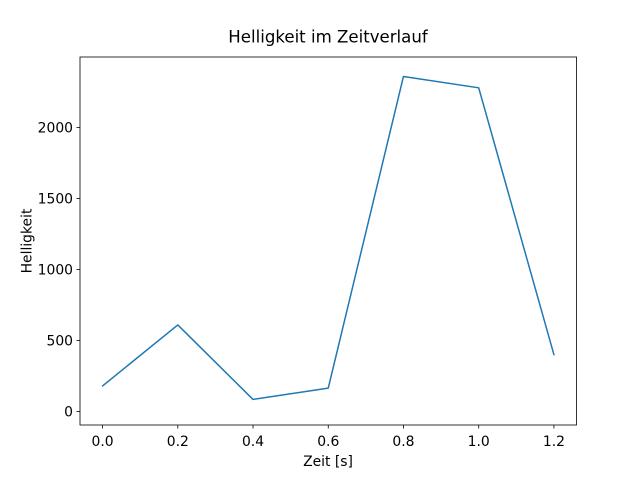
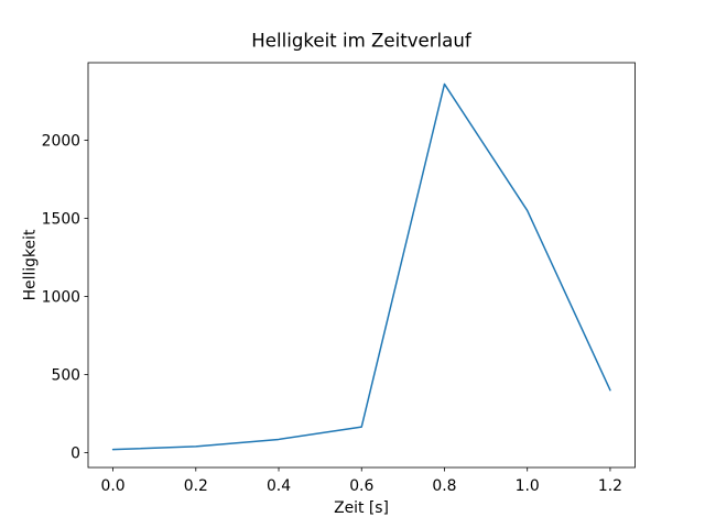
0.0: 180 -> 20
0.2: 610 -> 40
1.0: 2280 -> 1550
